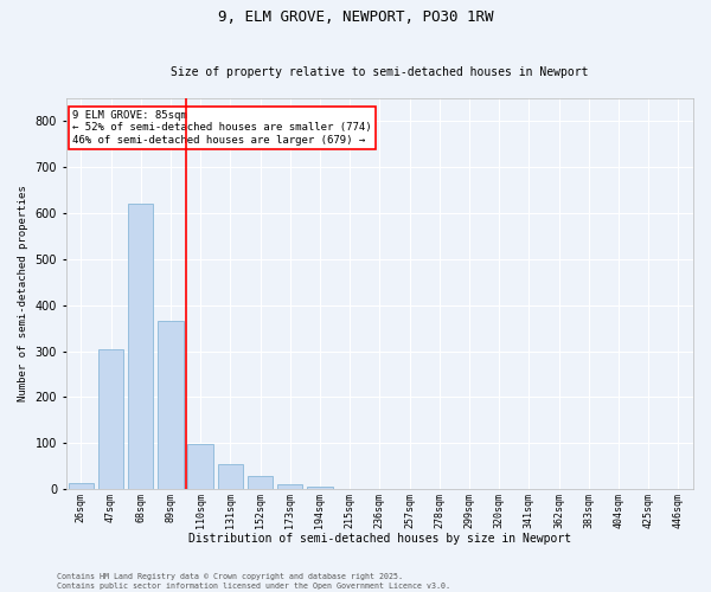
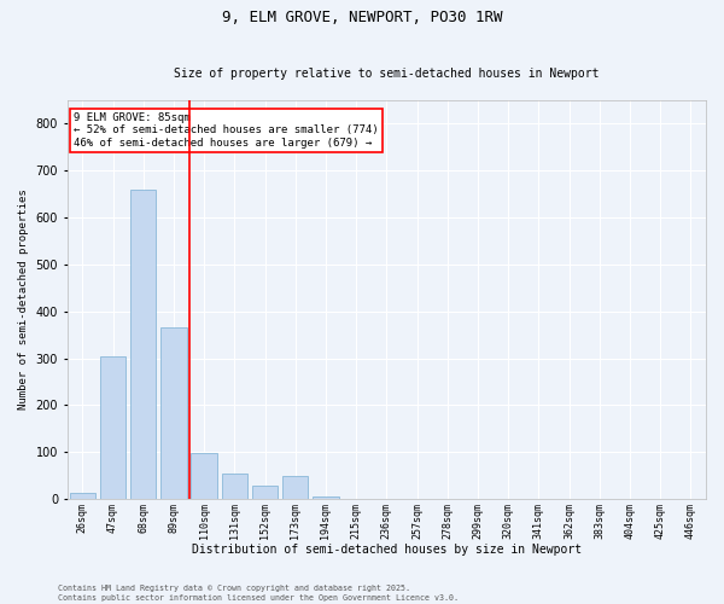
68sqm: 620 -> 660
173sqm: 10 -> 50
